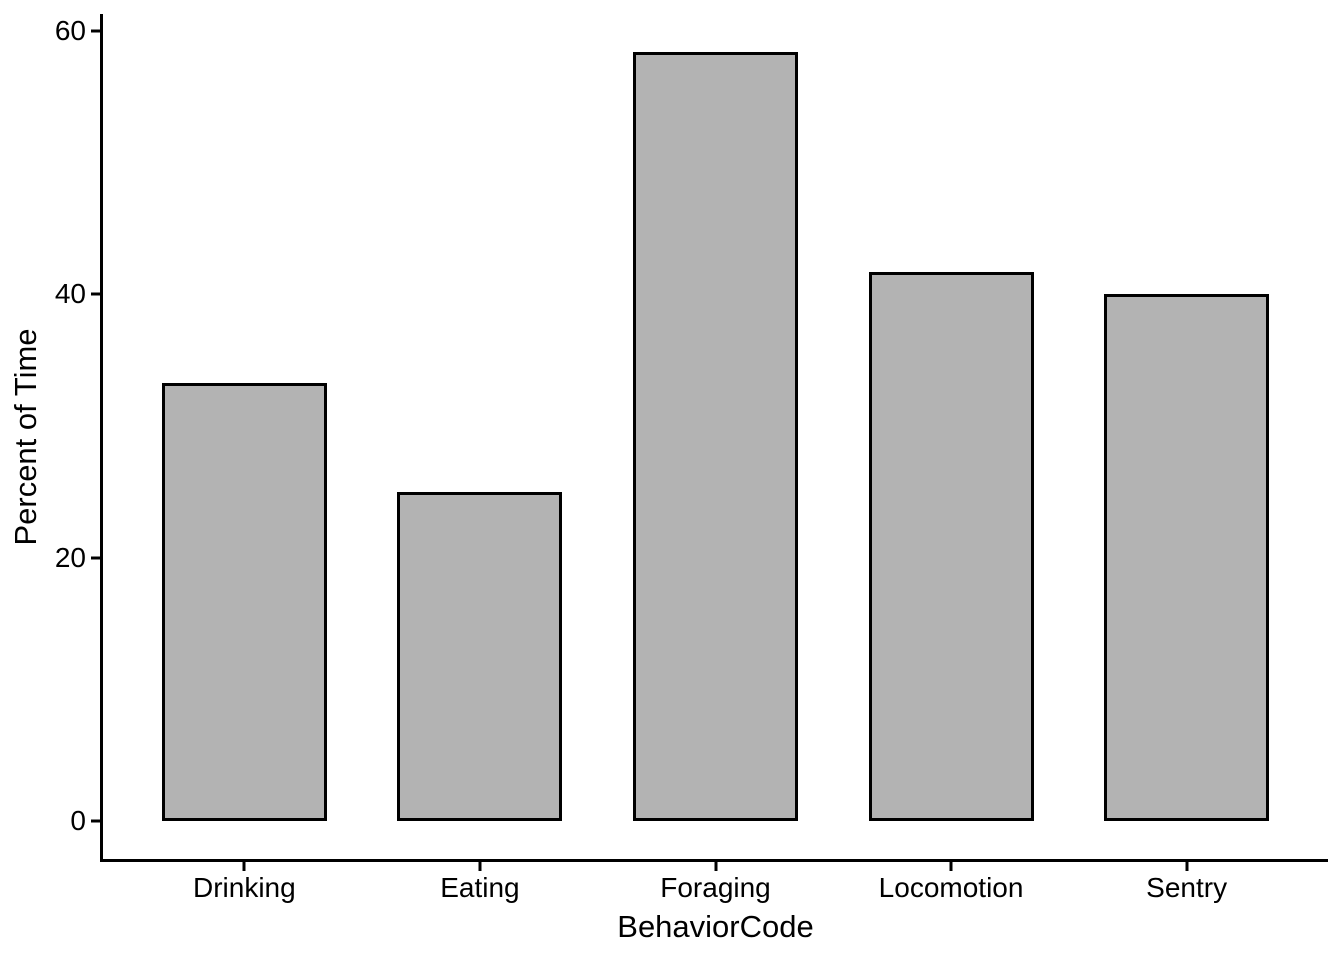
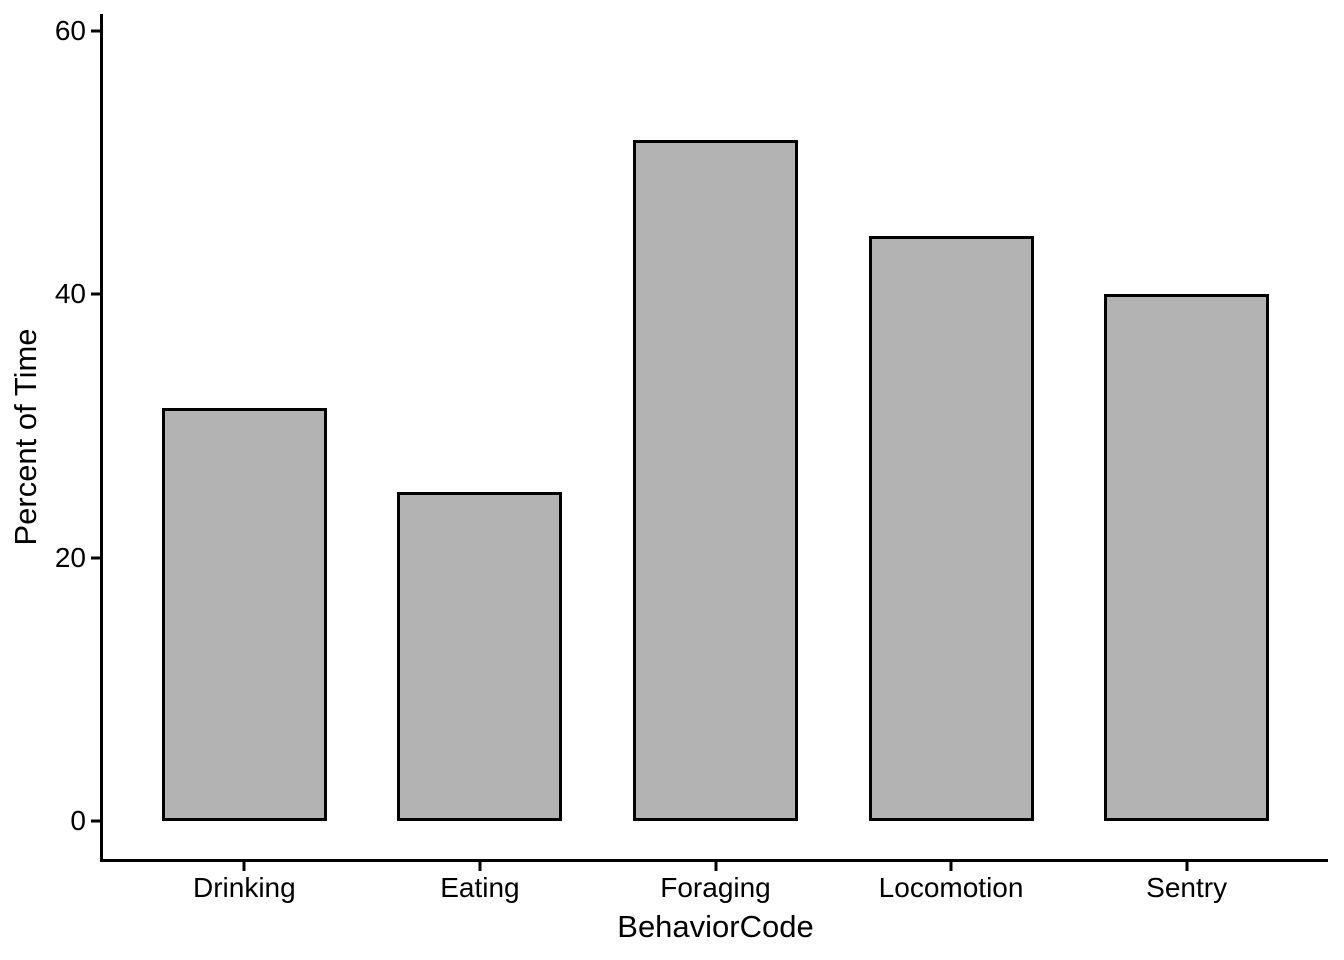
Drinking: 33.3 -> 31.4
Foraging: 58.4 -> 51.7
Locomotion: 41.7 -> 44.4
